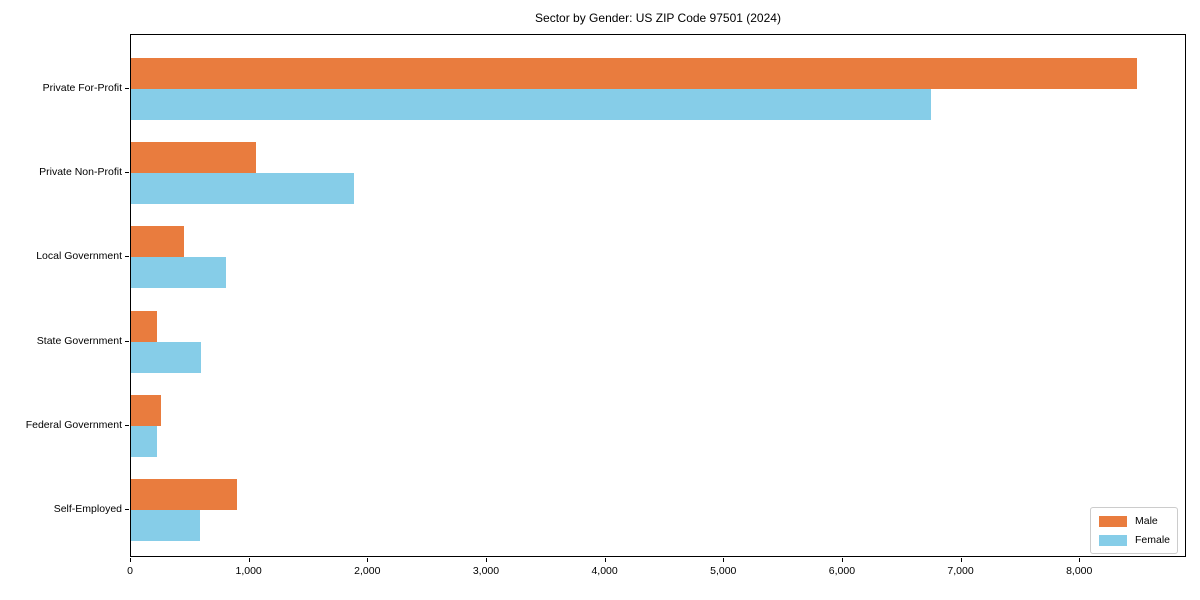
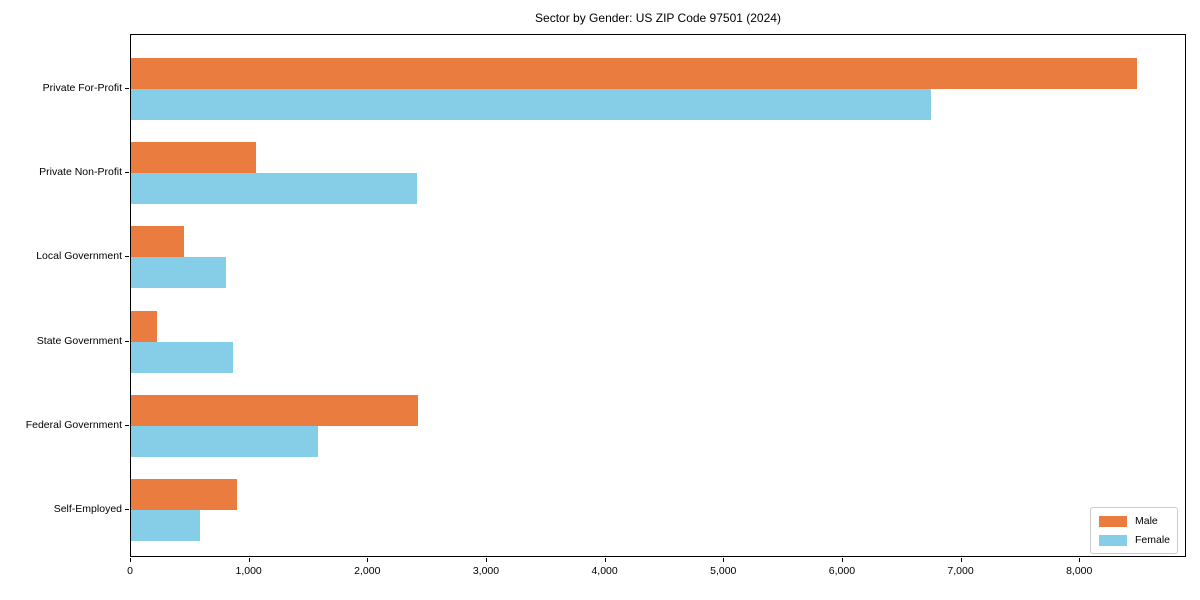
Female/Private Non-Profit: 1880 -> 2410
Female/State Government: 590 -> 860
Male/Federal Government: 250 -> 2420
Female/Federal Government: 220 -> 1580
